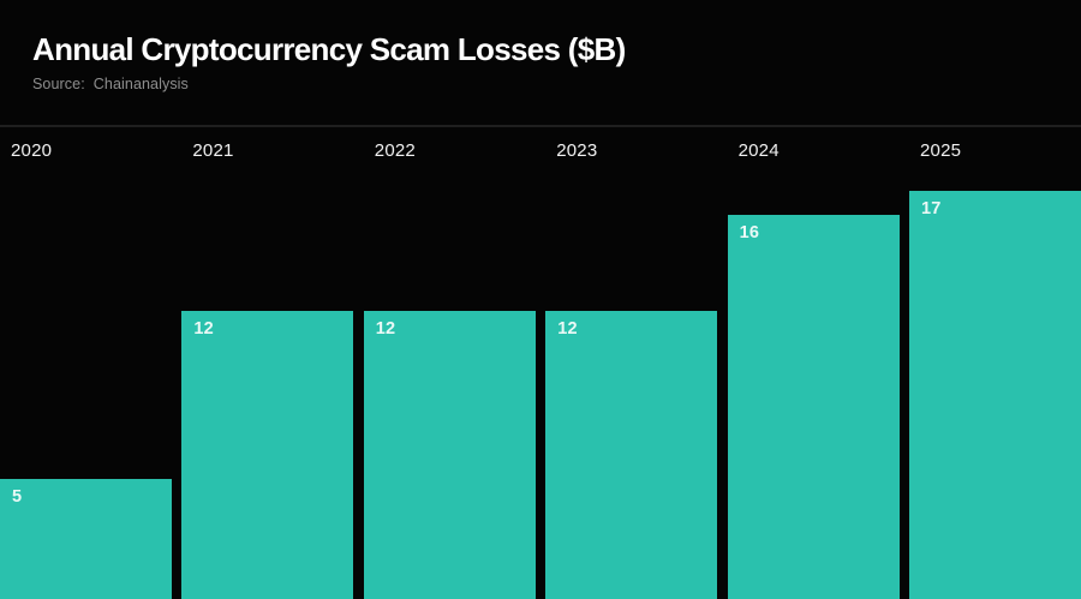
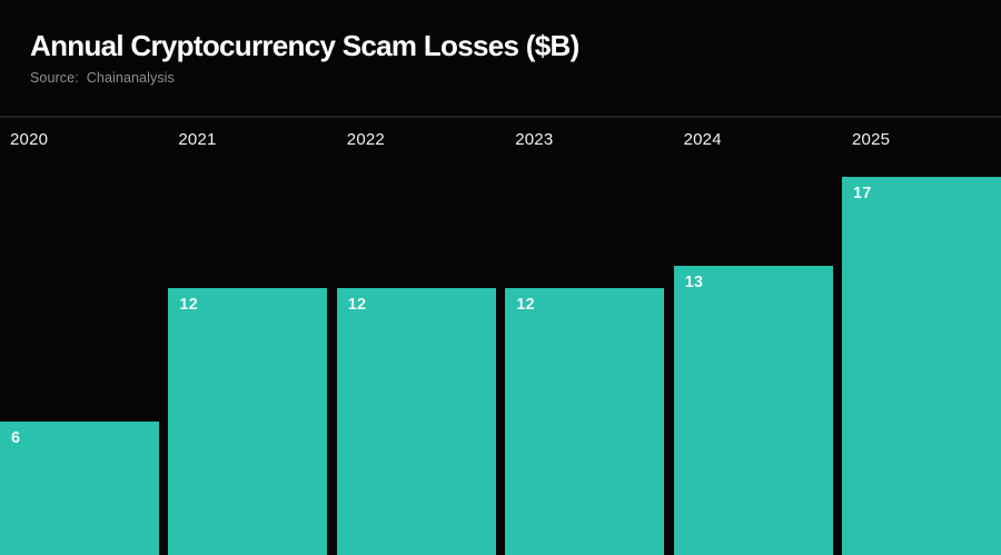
2020: 5 -> 6
2024: 16 -> 13
